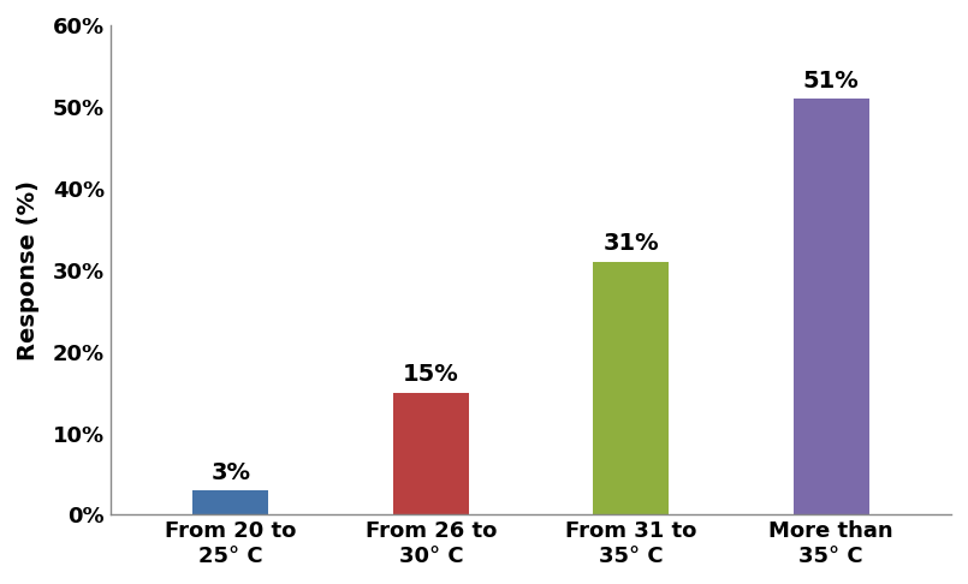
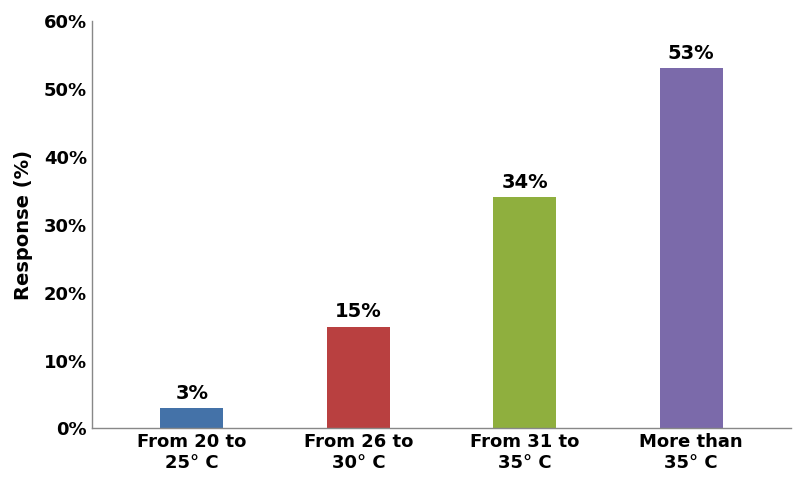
From 31 to 35° C: 31% -> 34%
More than 35° C: 51% -> 53%
